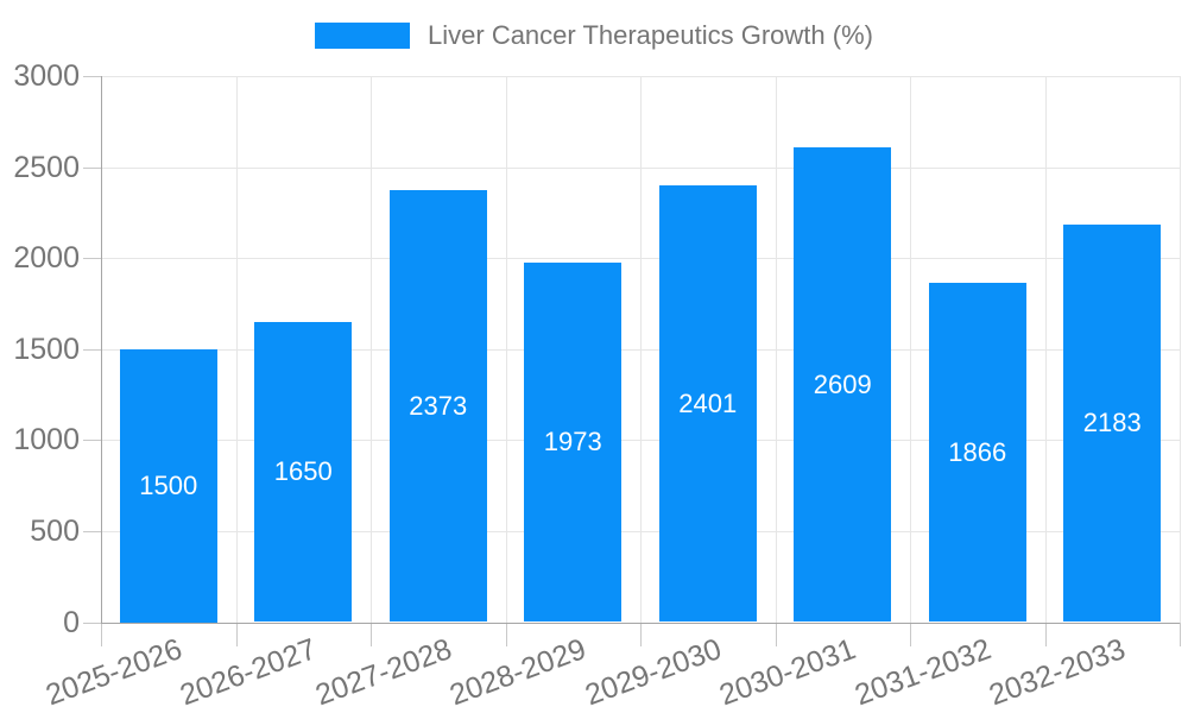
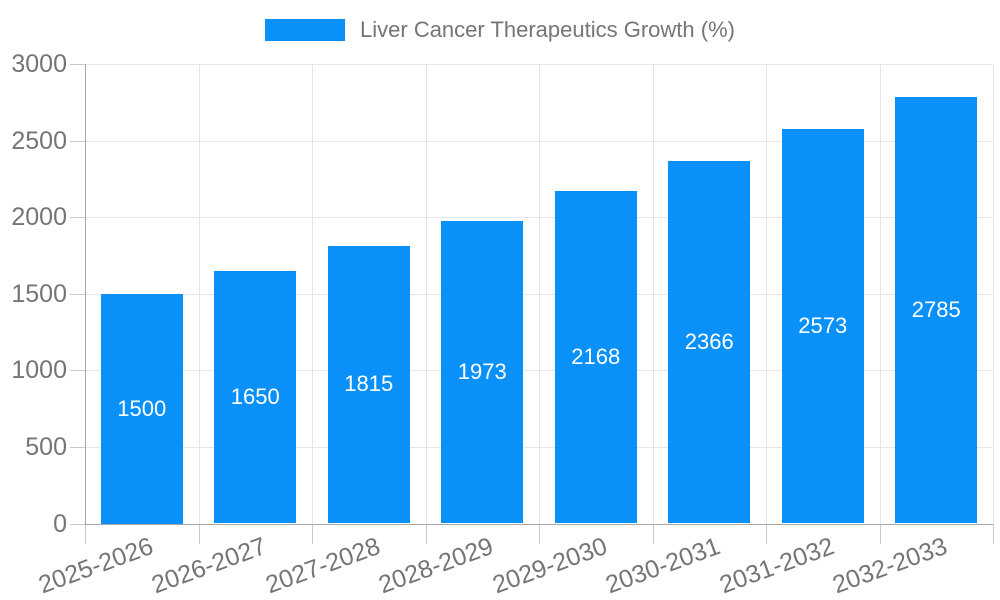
2027-2028: 2373 -> 1815
2029-2030: 2401 -> 2168
2030-2031: 2609 -> 2366
2031-2032: 1866 -> 2573
2032-2033: 2183 -> 2785
